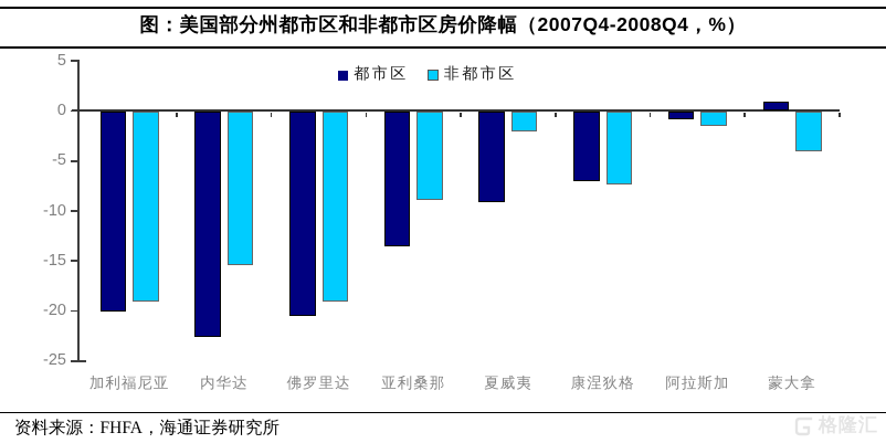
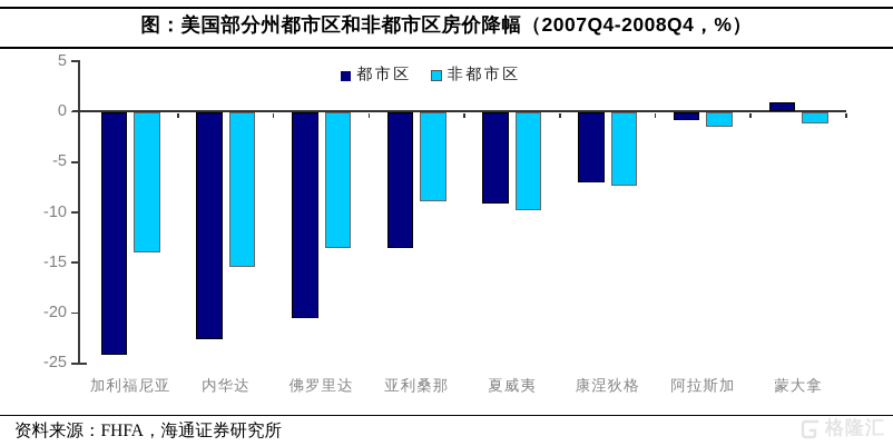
都市区/加利福尼亚: -20 -> -24
非都市区/加利福尼亚: -19 -> -14
非都市区/佛罗里达: -19 -> -14
非都市区/夏威夷: -2 -> -10
非都市区/蒙大拿: -4 -> -1
